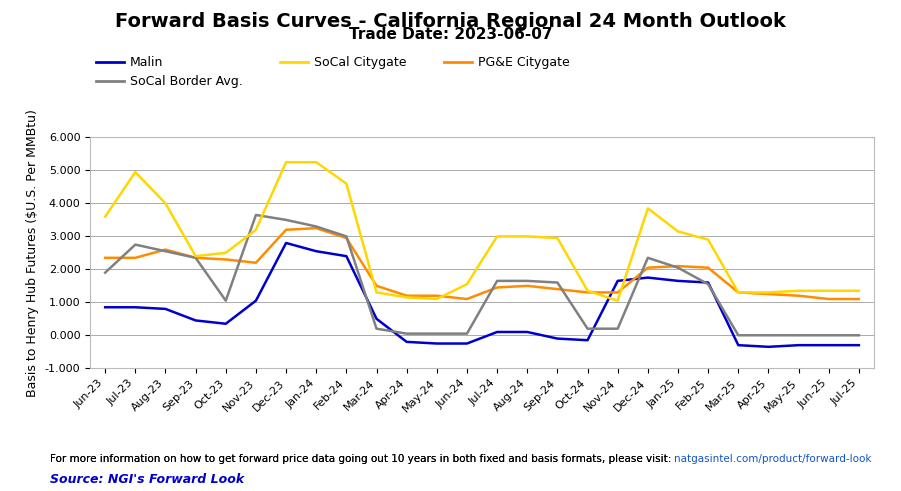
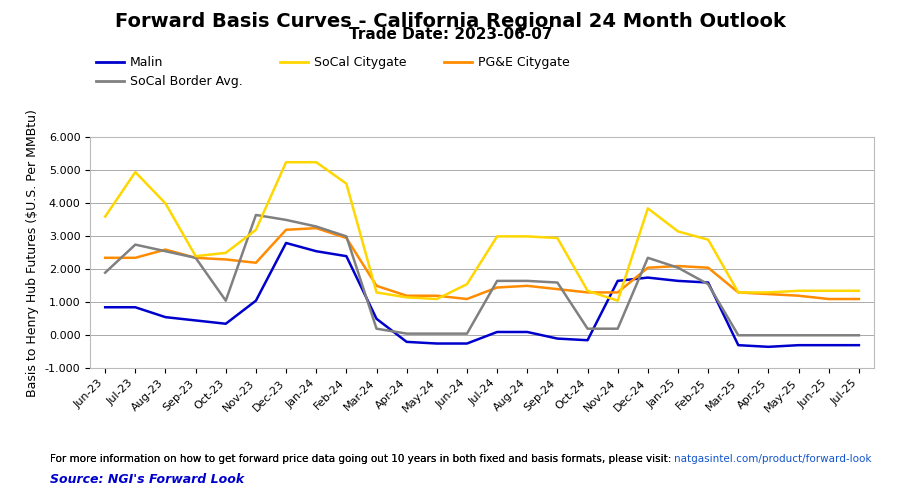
Malin/Aug-23: 0.80 -> 0.55
